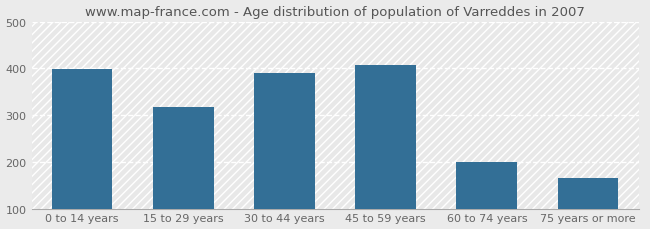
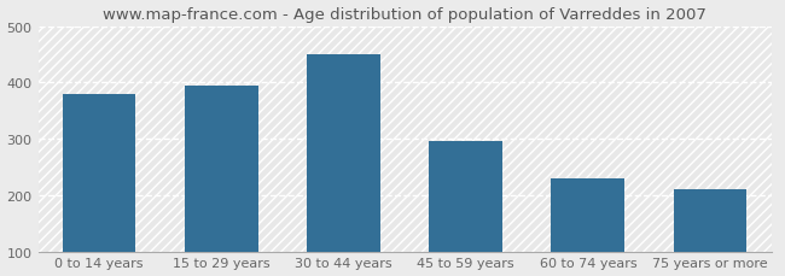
0 to 14 years: 398 -> 380
15 to 29 years: 318 -> 395
30 to 44 years: 390 -> 450
45 to 59 years: 406 -> 295
60 to 74 years: 200 -> 230
75 years or more: 165 -> 210
